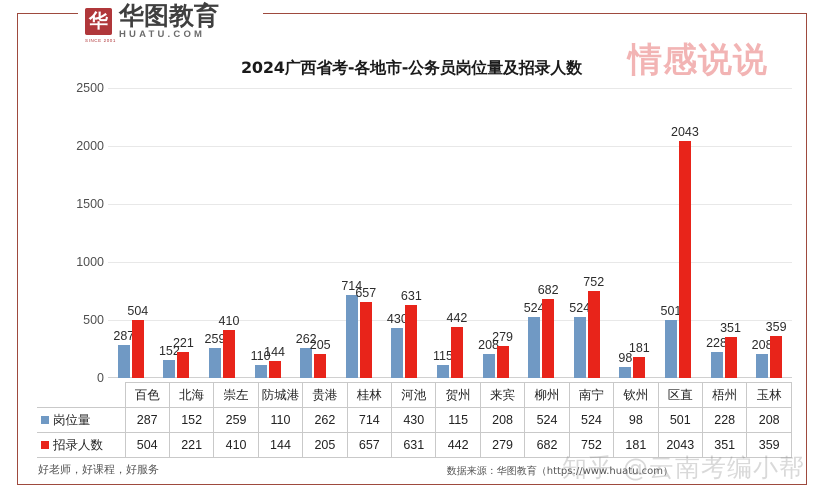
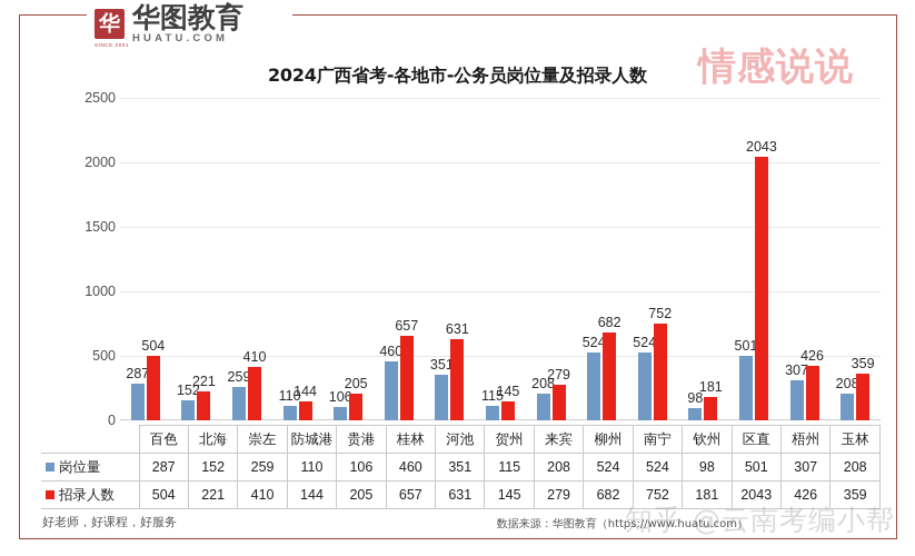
岗位量/贵港: 262 -> 106
岗位量/桂林: 714 -> 460
岗位量/河池: 430 -> 351
招录人数/贺州: 442 -> 145
岗位量/梧州: 228 -> 307
招录人数/梧州: 351 -> 426
